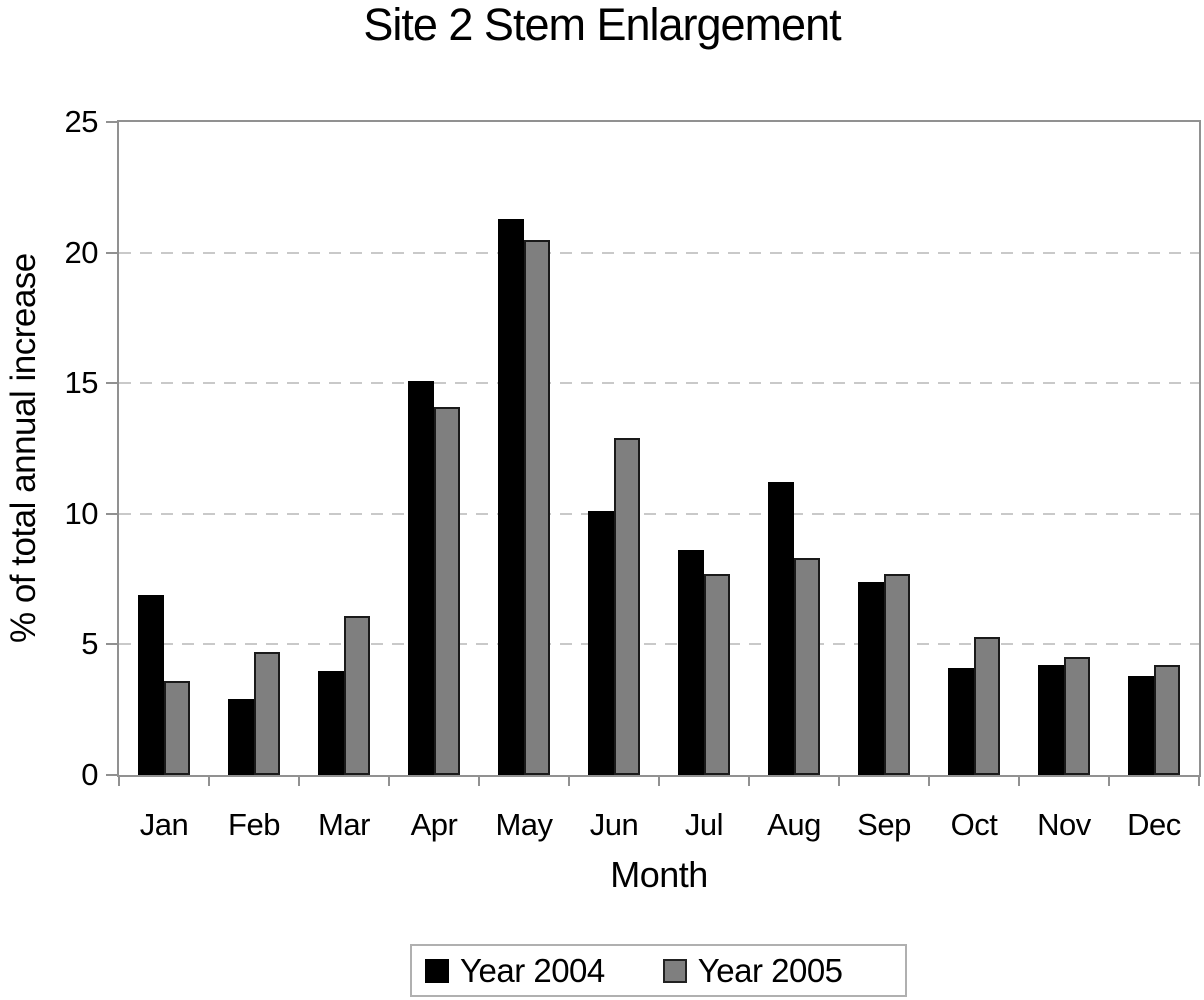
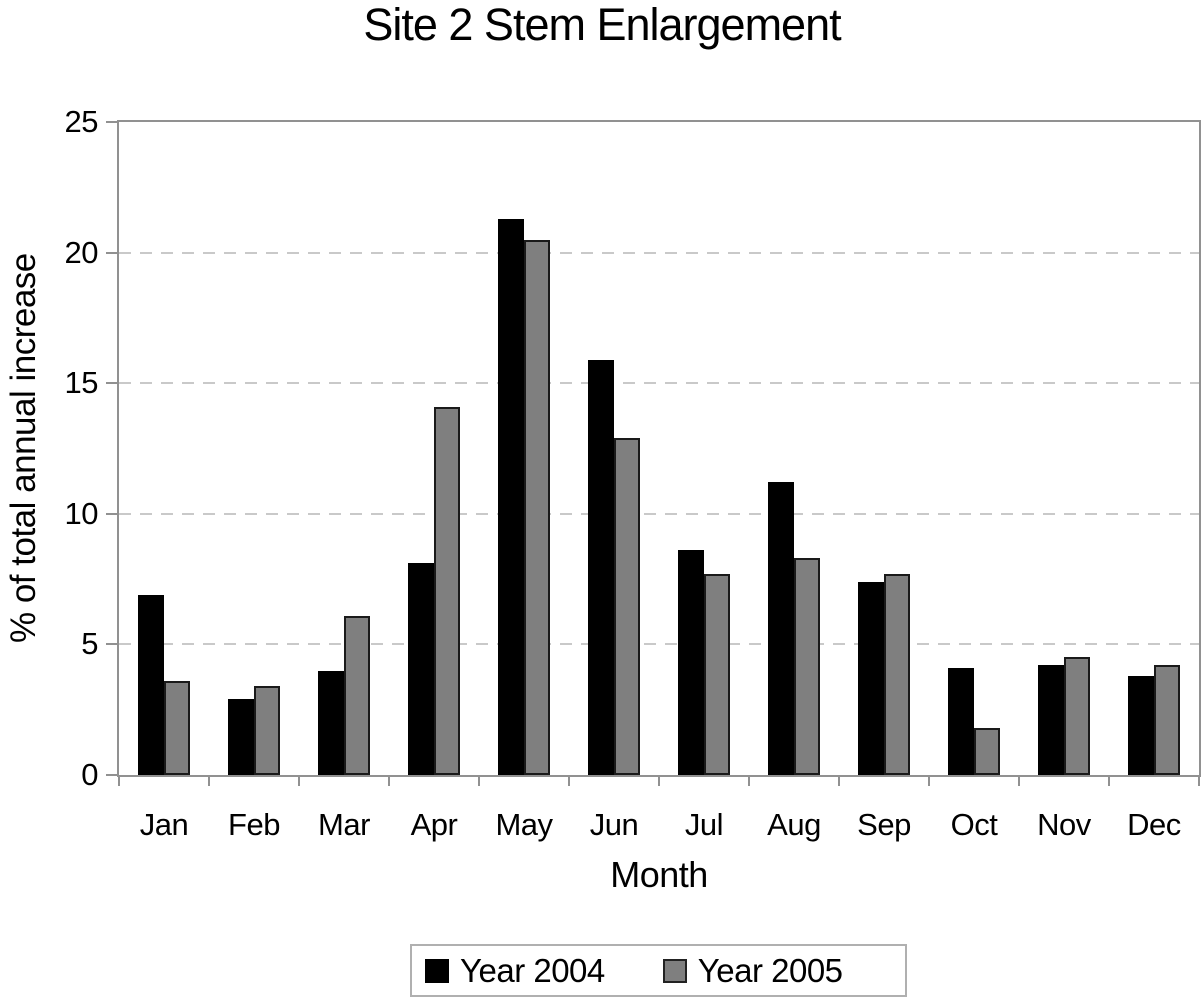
Year 2005/Feb: 4.7 -> 3.4
Year 2004/Apr: 15.1 -> 8.1
Year 2004/Jun: 10.1 -> 15.9
Year 2005/Oct: 5.3 -> 1.8
